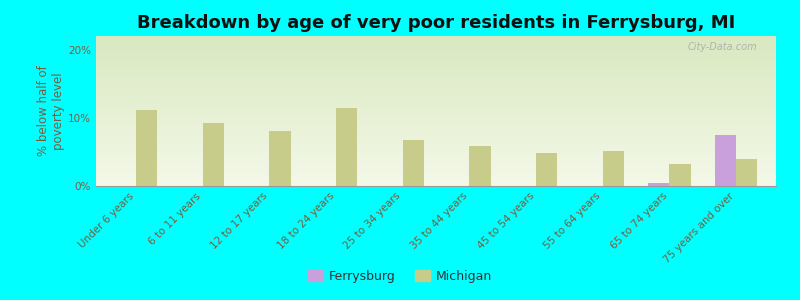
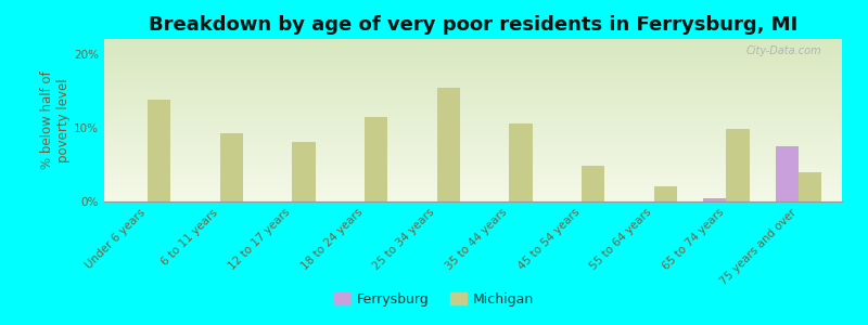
Michigan/Under 6 years: 11.2% -> 13.8%
Michigan/25 to 34 years: 6.8% -> 15.4%
Michigan/35 to 44 years: 5.8% -> 10.6%
Michigan/55 to 64 years: 5.2% -> 2.0%
Michigan/65 to 74 years: 3.2% -> 9.8%
